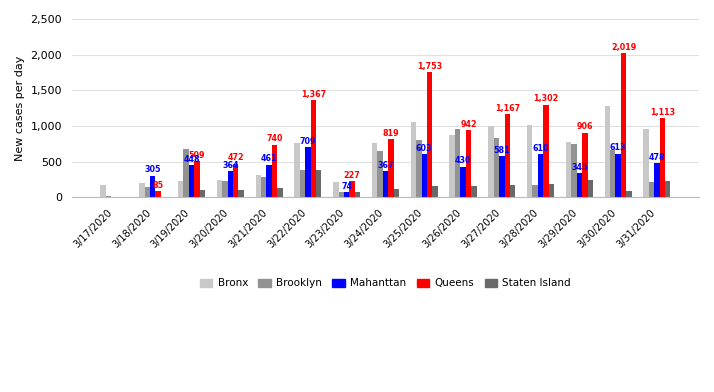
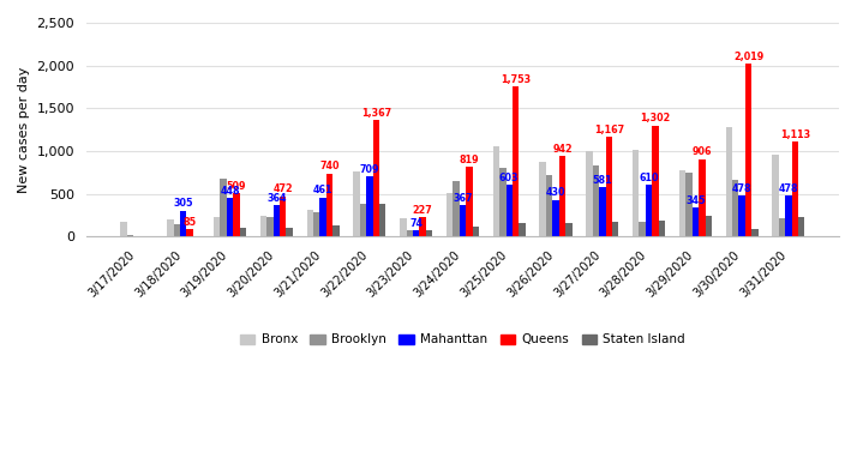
Bronx/3/24/2020: 760 -> 510
Brooklyn/3/26/2020: 960 -> 720
Mahanttan/3/30/2020: 613 -> 478
